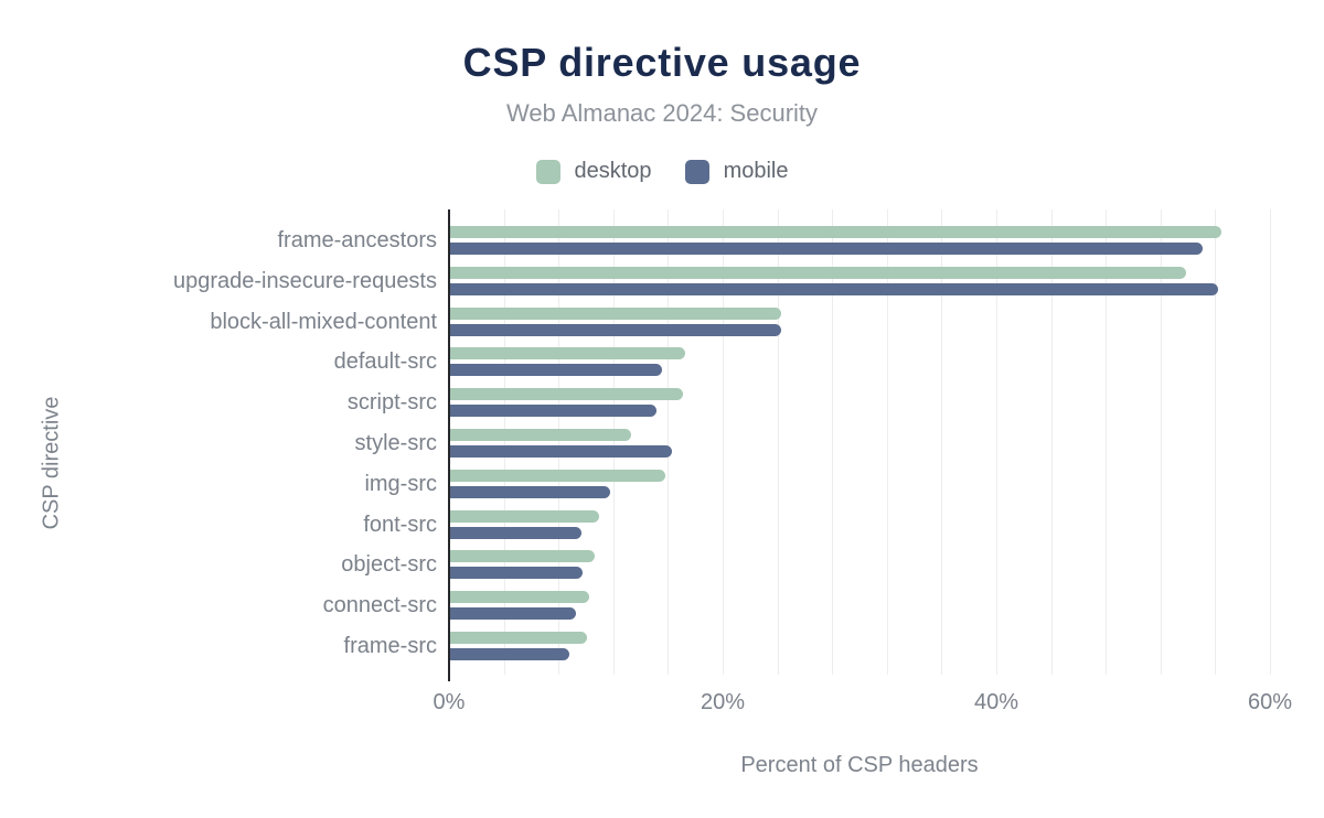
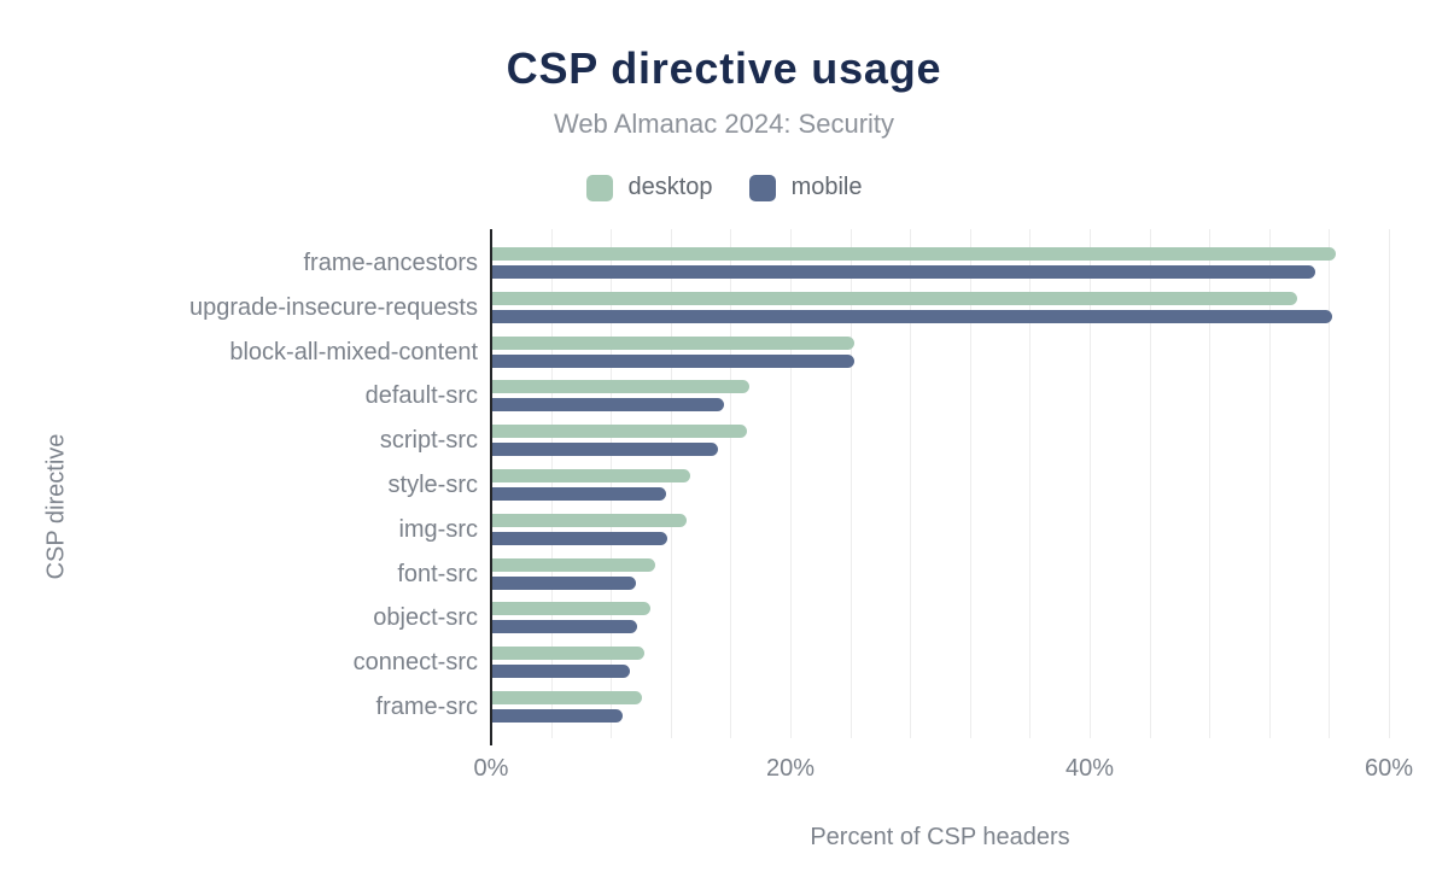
mobile/style-src: 16.2% -> 11.6%
desktop/img-src: 15.7% -> 13.0%
